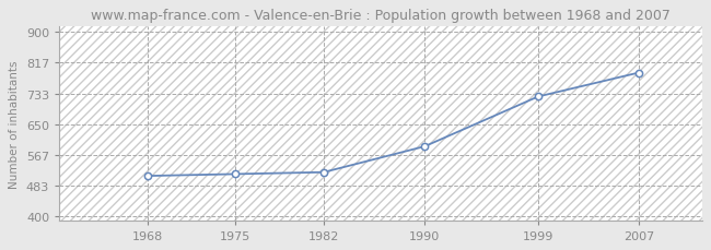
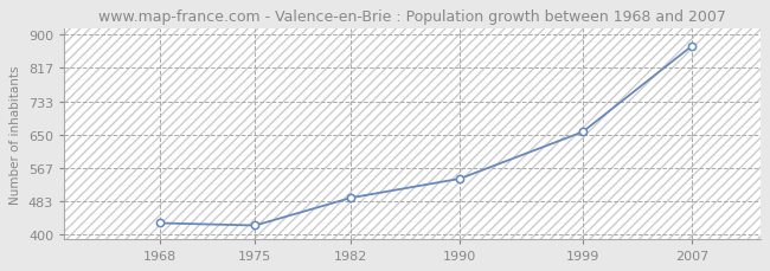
1968: 510 -> 429
1975: 515 -> 423
1982: 520 -> 492
1990: 590 -> 540
1999: 725 -> 657
2007: 790 -> 872
